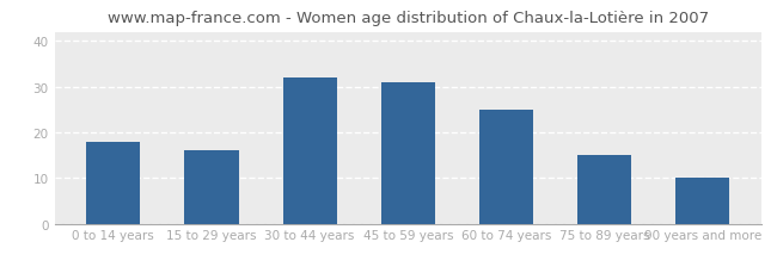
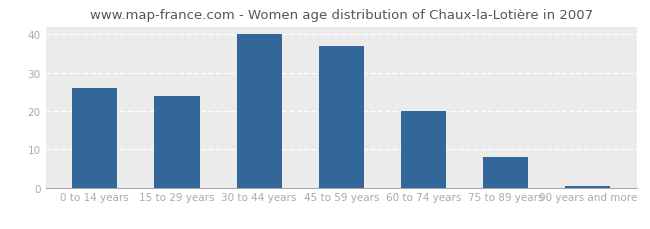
0 to 14 years: 18.0 -> 26.0
15 to 29 years: 16.0 -> 24.0
30 to 44 years: 32.0 -> 40.0
45 to 59 years: 31.0 -> 37.0
60 to 74 years: 25.0 -> 20.0
75 to 89 years: 15.0 -> 8.0
90 years and more: 10.0 -> 0.5
